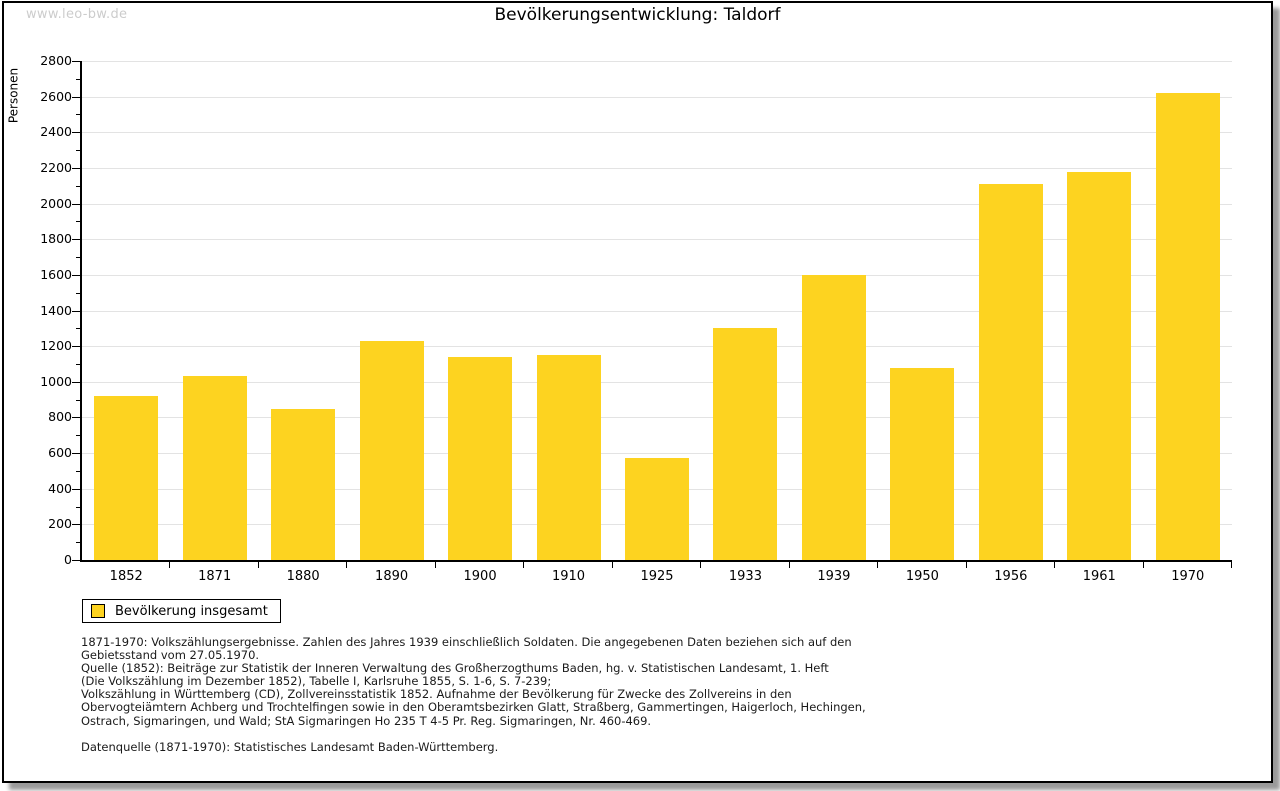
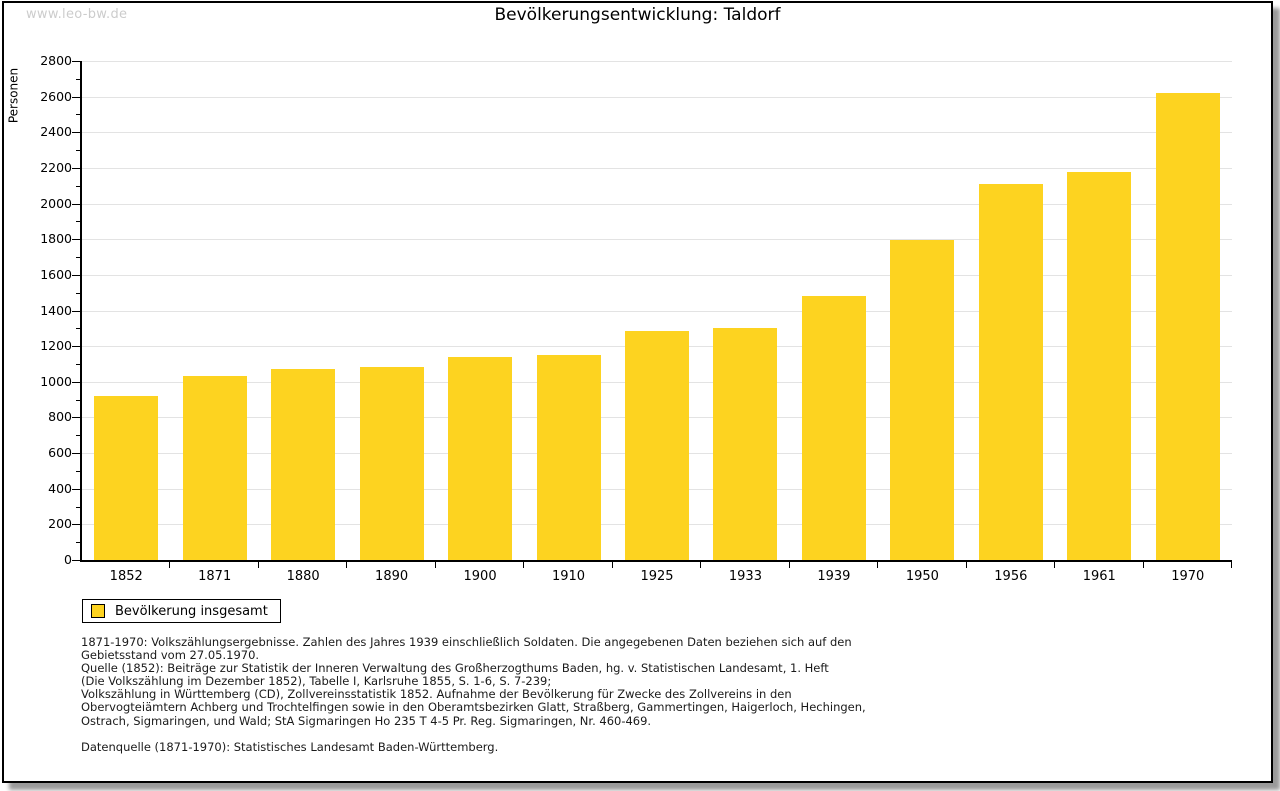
1880: 850 -> 1070
1890: 1230 -> 1080
1925: 570 -> 1280
1939: 1600 -> 1480
1950: 1080 -> 1800
